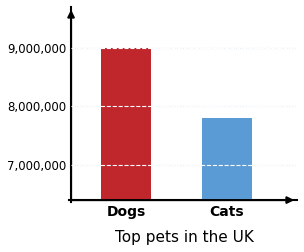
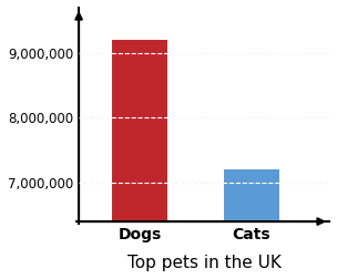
Dogs: 9,000,000 -> 9,200,000
Cats: 7,800,000 -> 7,200,000
